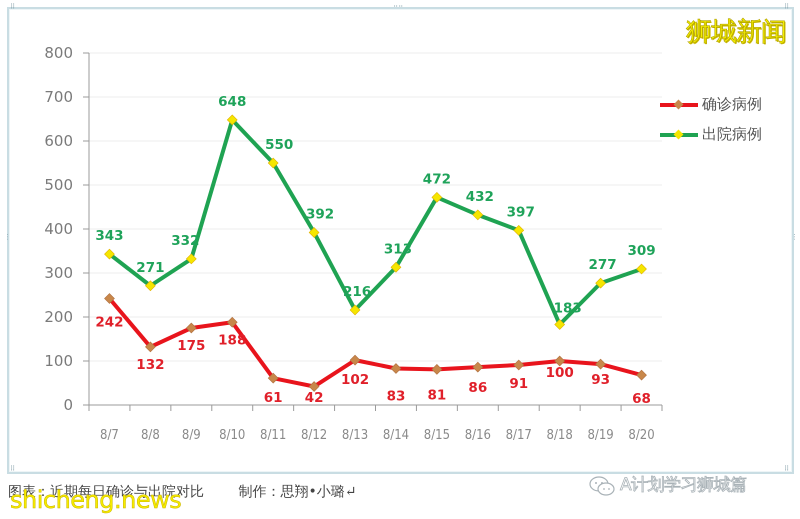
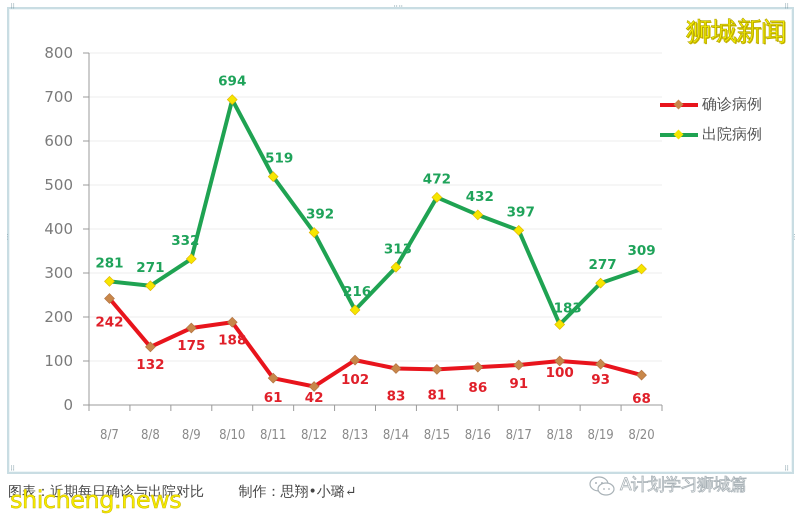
出院病例/8/7: 343 -> 281
出院病例/8/10: 648 -> 694
出院病例/8/11: 550 -> 519
